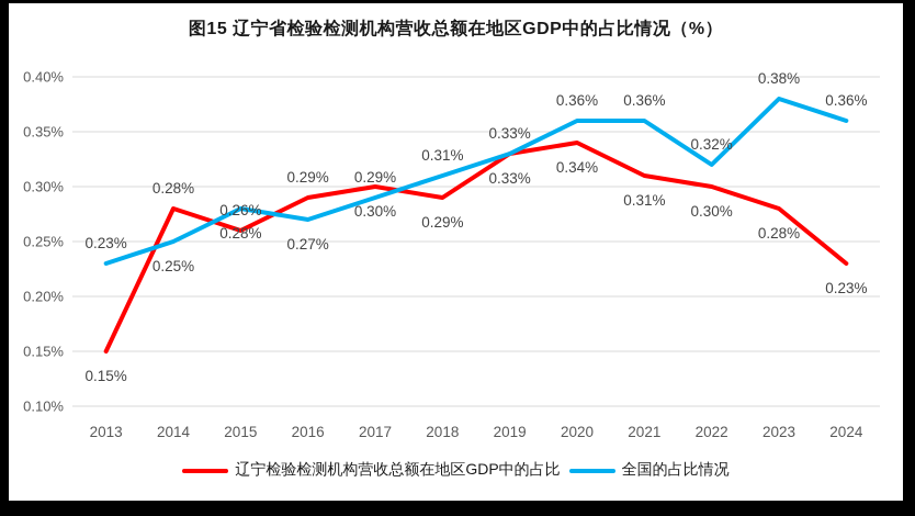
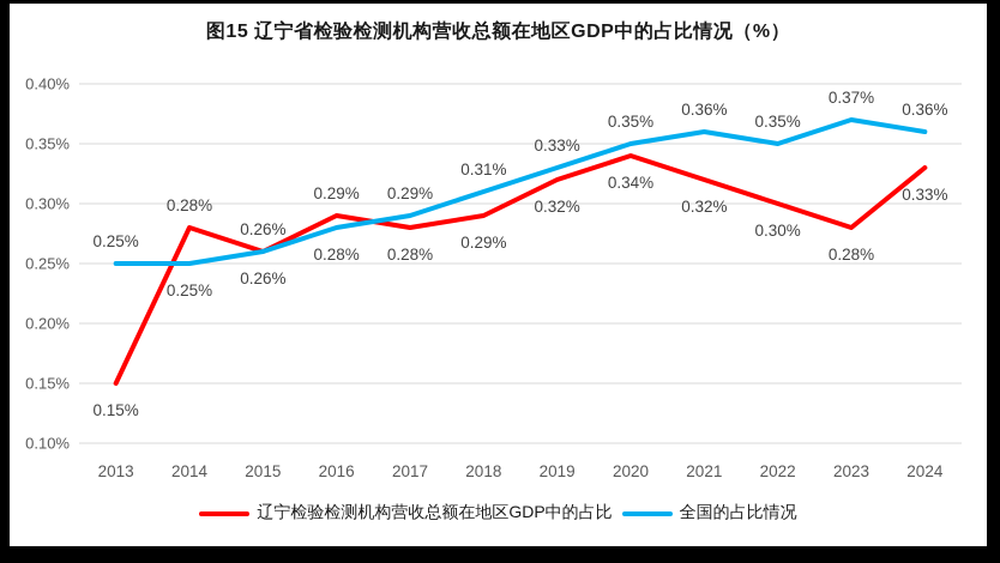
全国的占比情况/2013: 0.23% -> 0.25%
全国的占比情况/2015: 0.28% -> 0.26%
全国的占比情况/2016: 0.27% -> 0.28%
辽宁检验检测机构营收总额在地区GDP中的占比/2017: 0.30% -> 0.28%
辽宁检验检测机构营收总额在地区GDP中的占比/2019: 0.33% -> 0.32%
全国的占比情况/2020: 0.36% -> 0.35%
辽宁检验检测机构营收总额在地区GDP中的占比/2021: 0.31% -> 0.32%
全国的占比情况/2022: 0.32% -> 0.35%
全国的占比情况/2023: 0.38% -> 0.37%
辽宁检验检测机构营收总额在地区GDP中的占比/2024: 0.23% -> 0.33%
